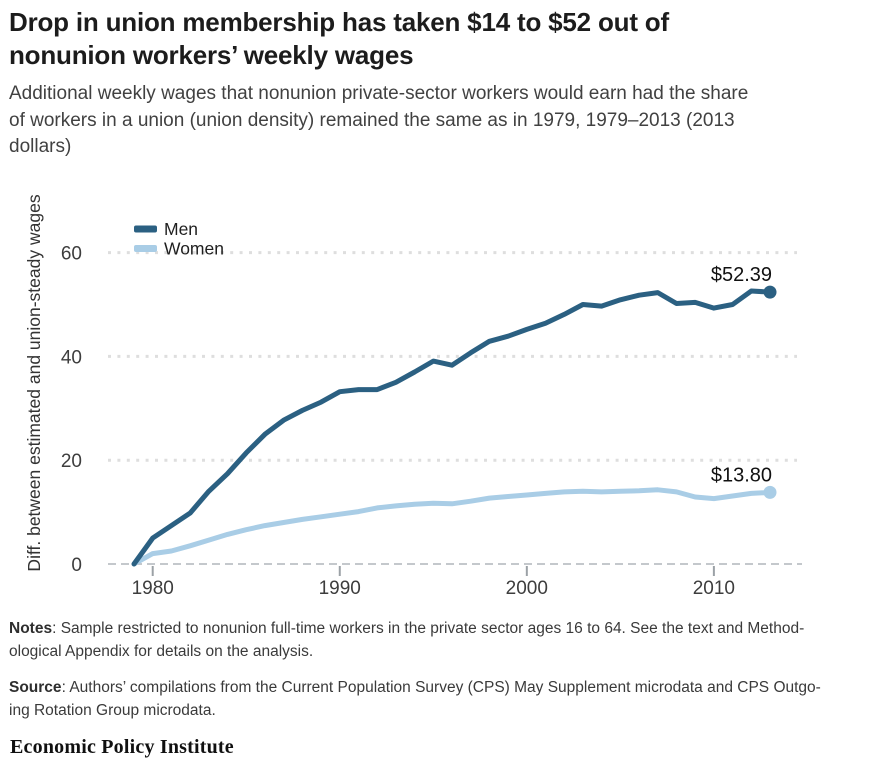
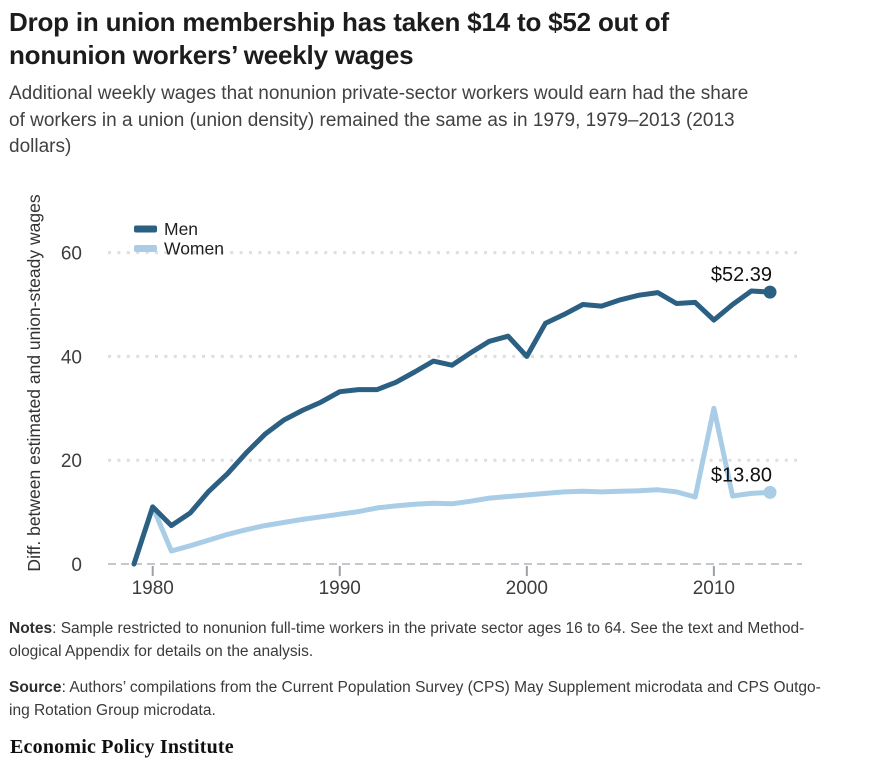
Men/1980: 5 -> 11
Women/1980: 2 -> 11
Men/2000: 45 -> 40
Men/2010: 49 -> 47
Women/2010: 13 -> 30
